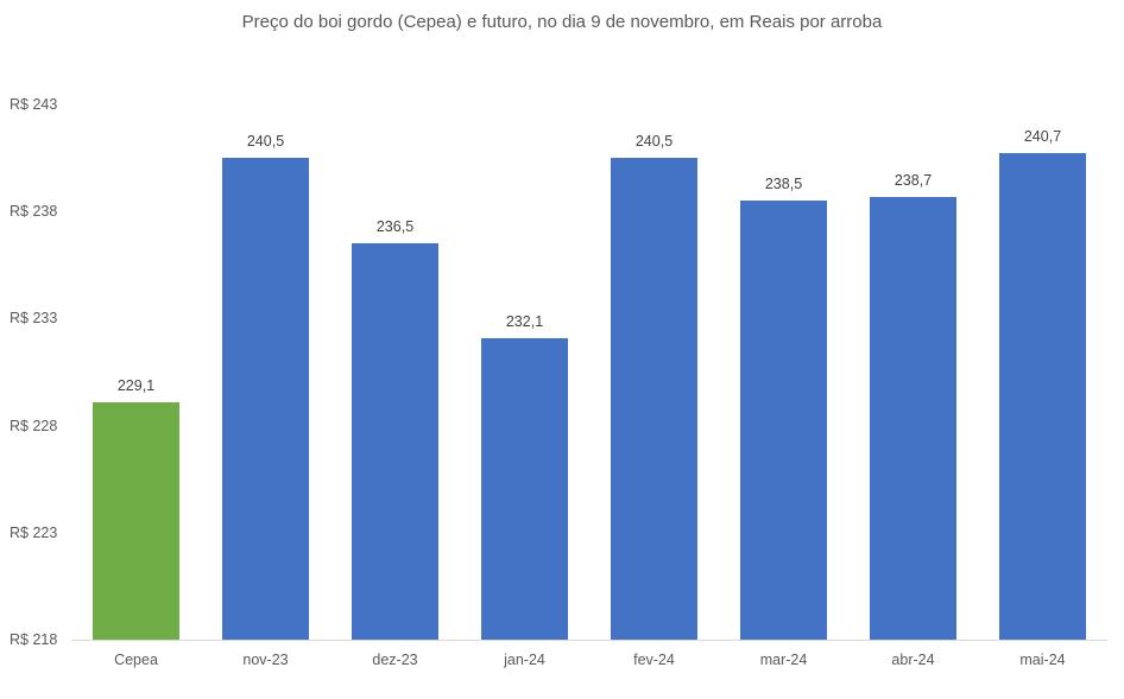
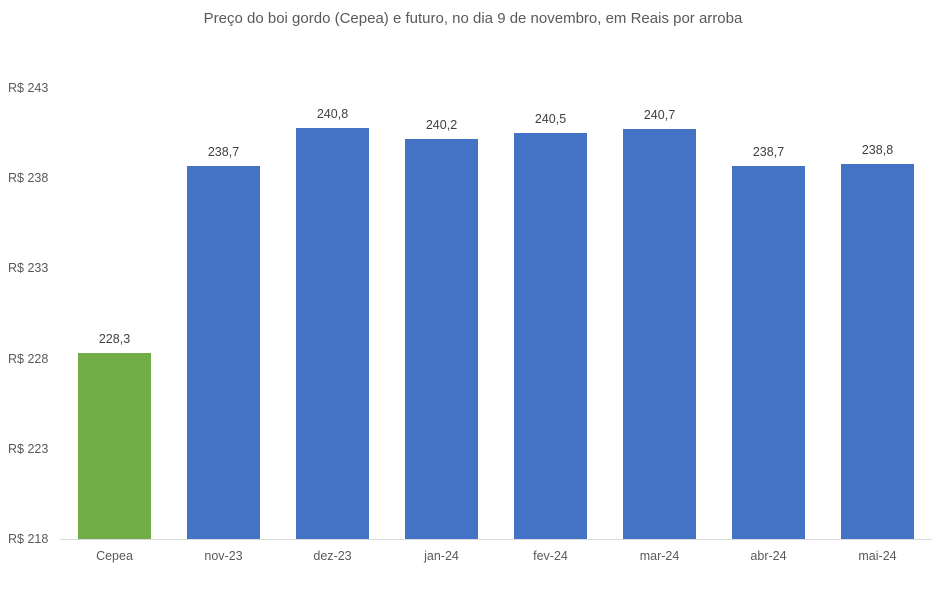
Cepea: 229,1 -> 228,3
nov-23: 240,5 -> 238,7
dez-23: 236,5 -> 240,8
jan-24: 232,1 -> 240,2
mar-24: 238,5 -> 240,7
mai-24: 240,7 -> 238,8
